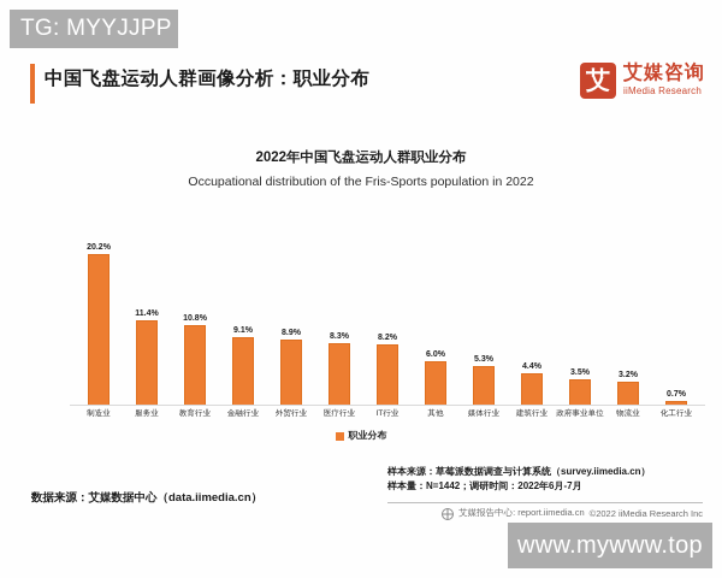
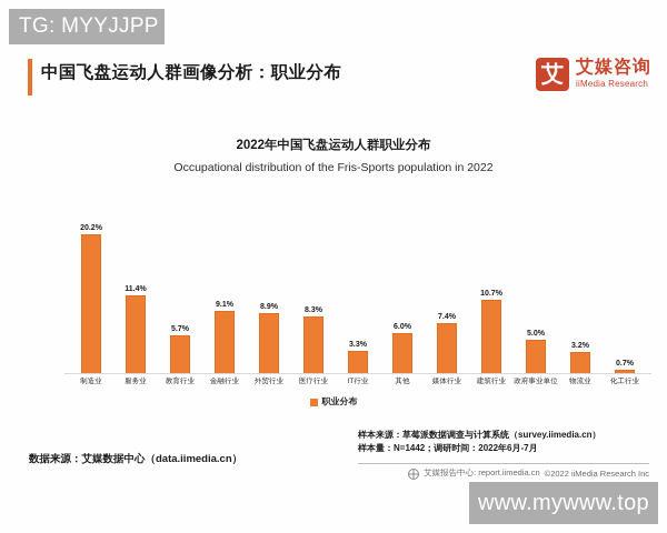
教育行业: 10.8% -> 5.7%
IT行业: 8.2% -> 3.3%
媒体行业: 5.3% -> 7.4%
建筑行业: 4.4% -> 10.7%
政府事业单位: 3.5% -> 5.0%
